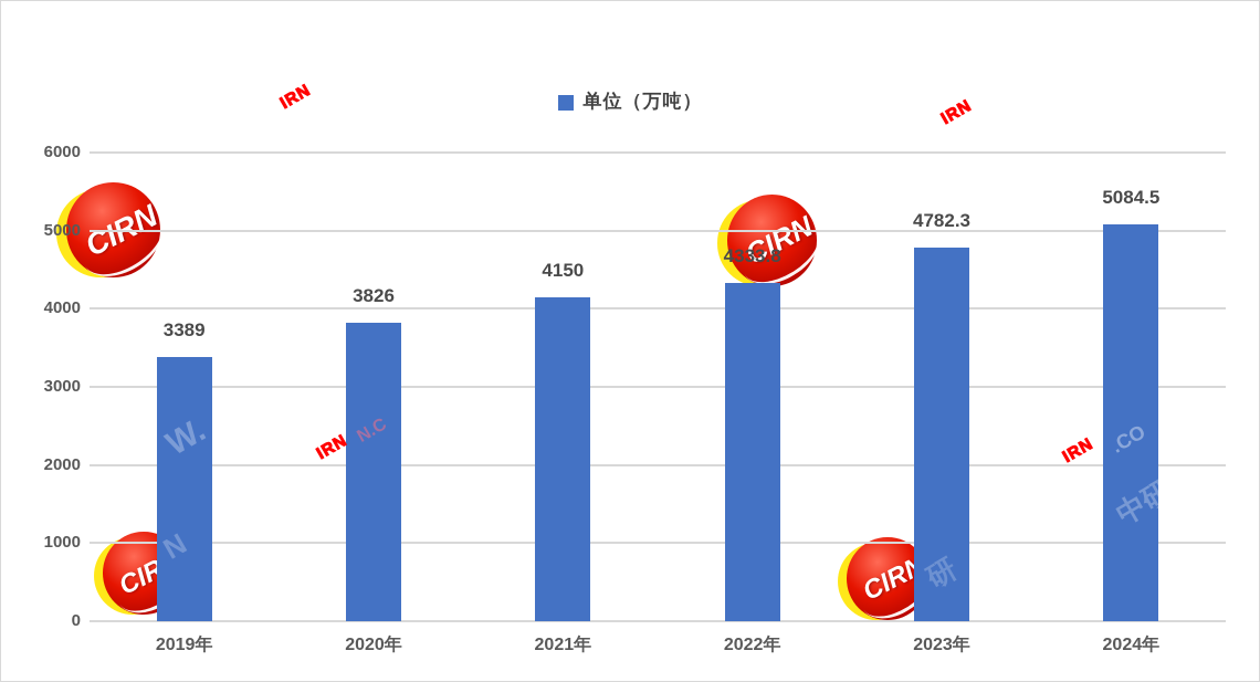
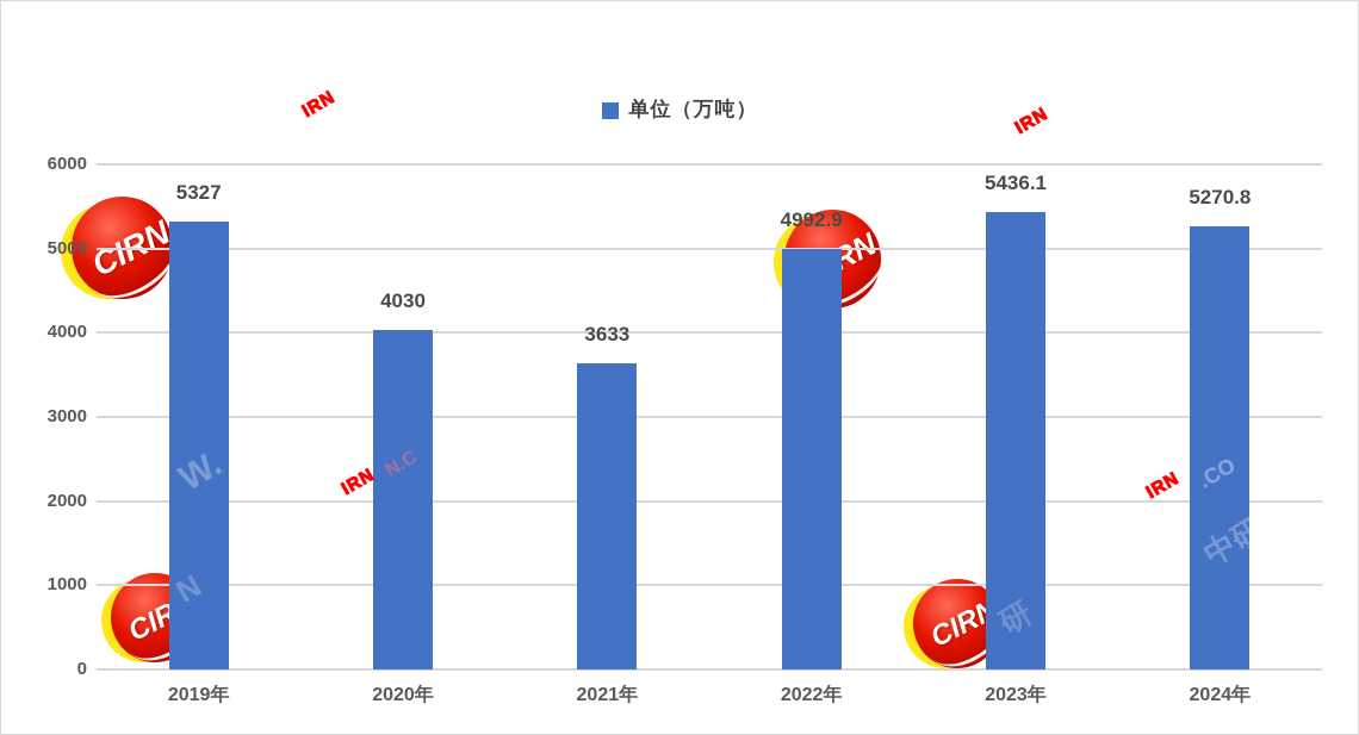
2019年: 3389 -> 5327
2020年: 3826 -> 4030
2021年: 4150 -> 3633
2022年: 4333.8 -> 4992.9
2023年: 4782.3 -> 5436.1
2024年: 5084.5 -> 5270.8
